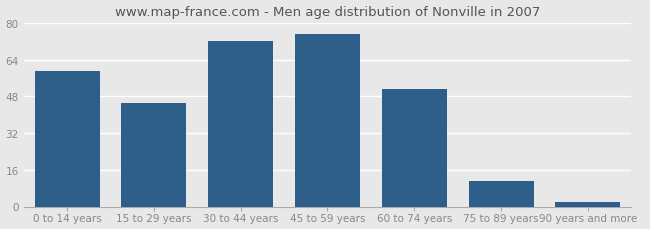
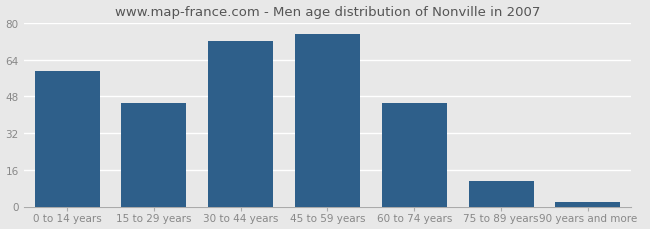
60 to 74 years: 51 -> 45
